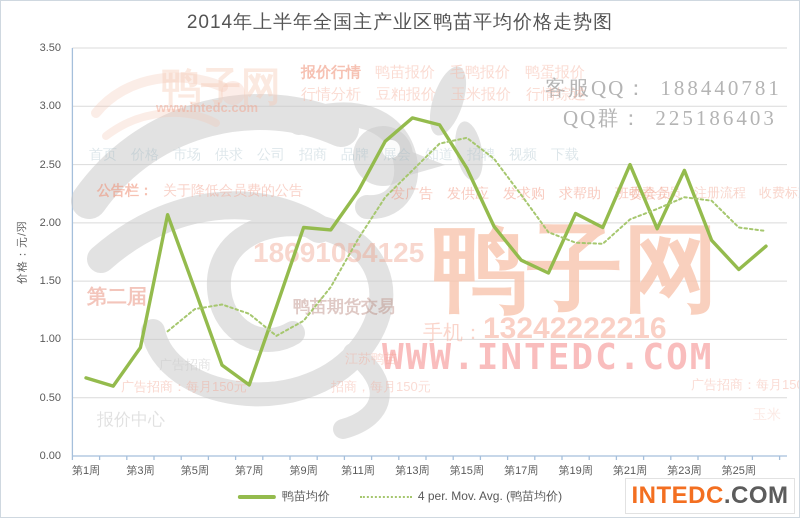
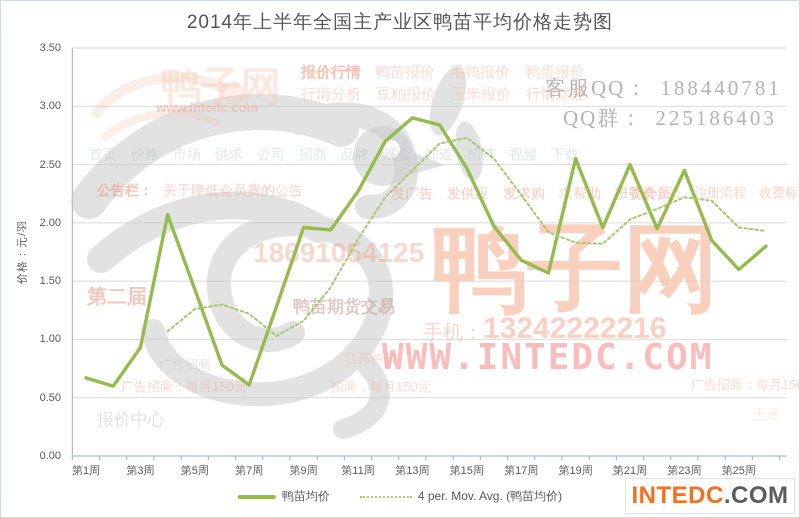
鸭苗均价/第19周: 2.08 -> 2.55
